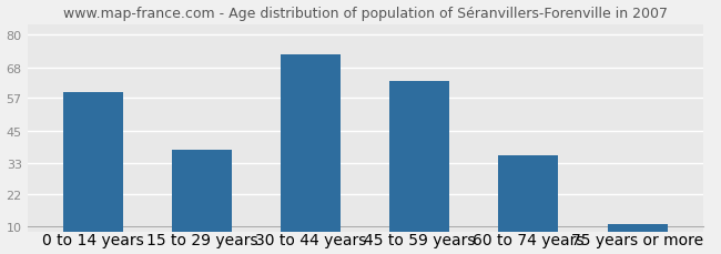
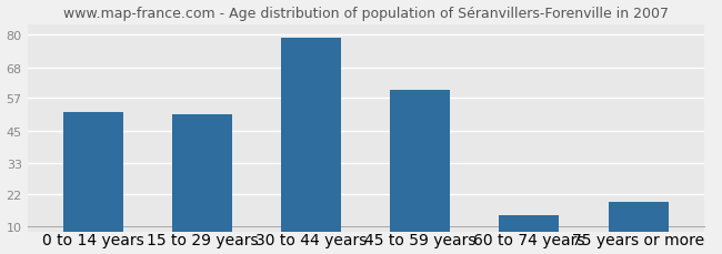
0 to 14 years: 59 -> 52
15 to 29 years: 38 -> 51
30 to 44 years: 73 -> 79
45 to 59 years: 63 -> 60
60 to 74 years: 36 -> 14
75 years or more: 11 -> 19
